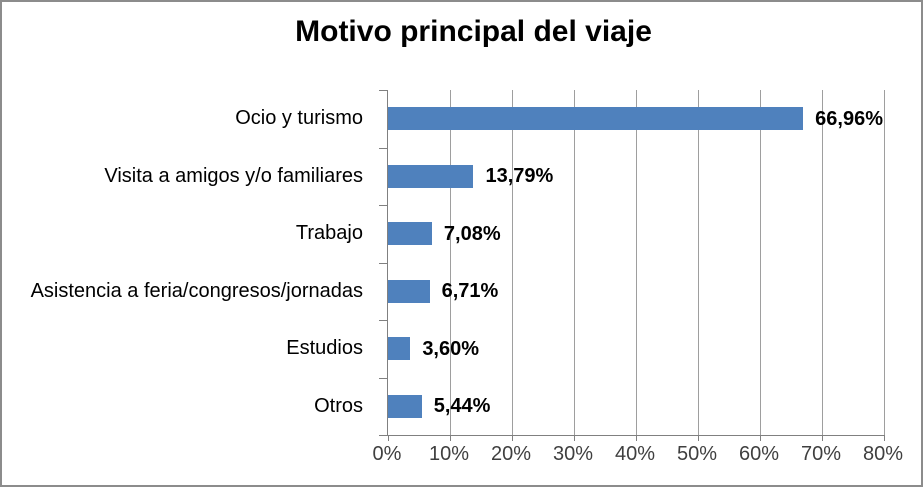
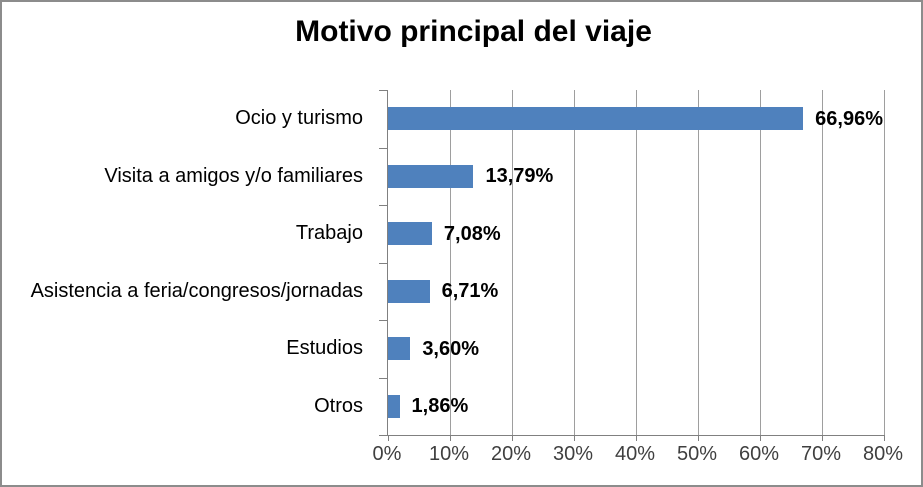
Otros: 5,44% -> 1,86%
